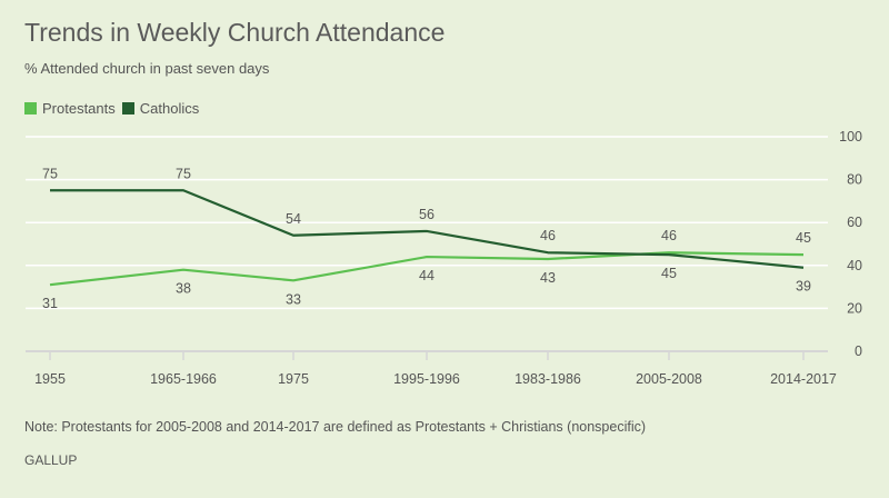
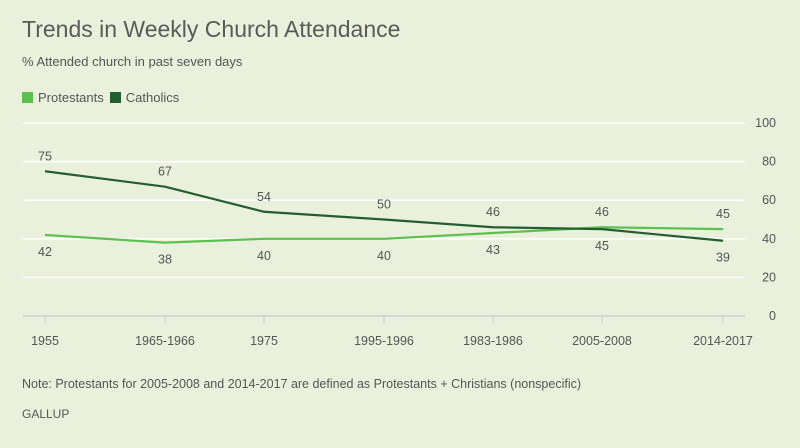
Protestants/1955: 31 -> 42
Catholics/1965-1966: 75 -> 67
Protestants/1975: 33 -> 40
Protestants/1995-1996: 44 -> 40
Catholics/1995-1996: 56 -> 50
